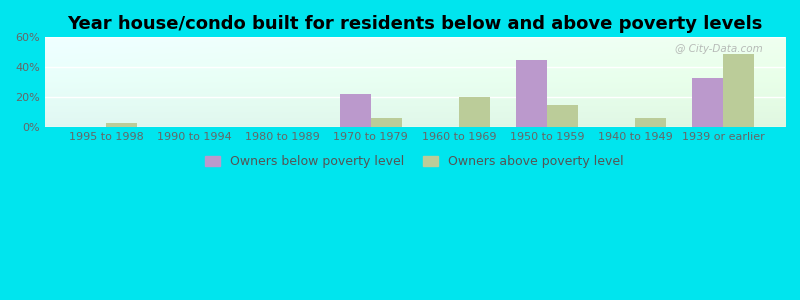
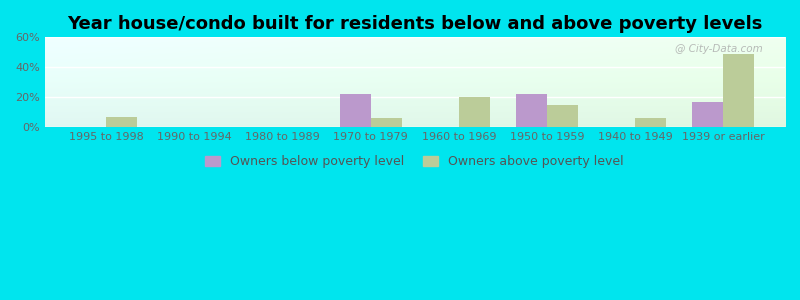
Owners above poverty level/1995 to 1998: 3% -> 7%
Owners below poverty level/1950 to 1959: 45% -> 22%
Owners below poverty level/1939 or earlier: 33% -> 17%
